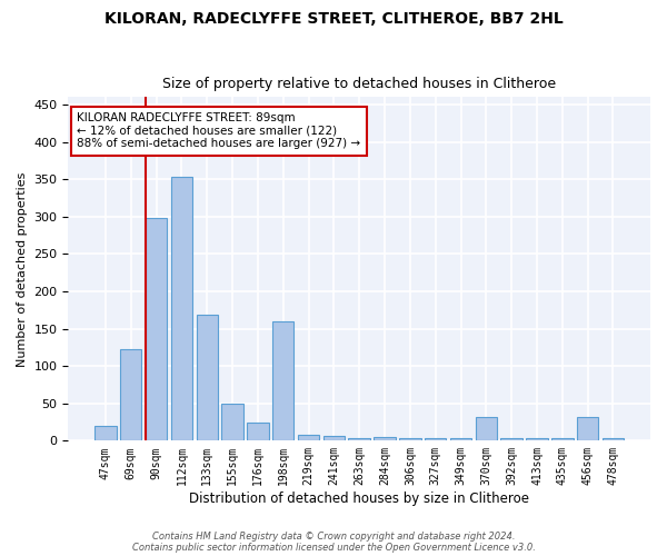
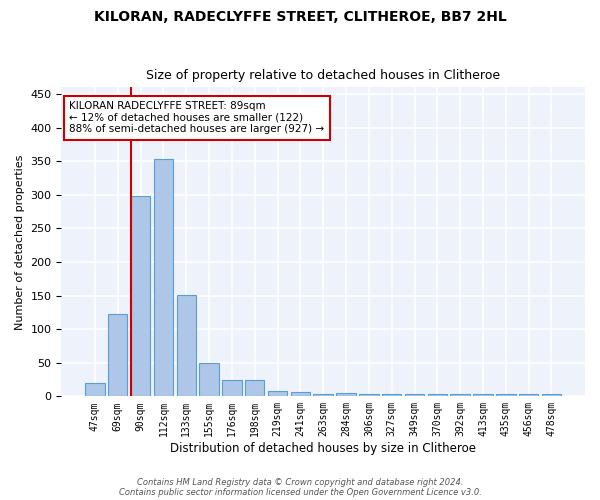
133sqm: 168 -> 151
198sqm: 160 -> 24
370sqm: 32 -> 3
456sqm: 32 -> 3
